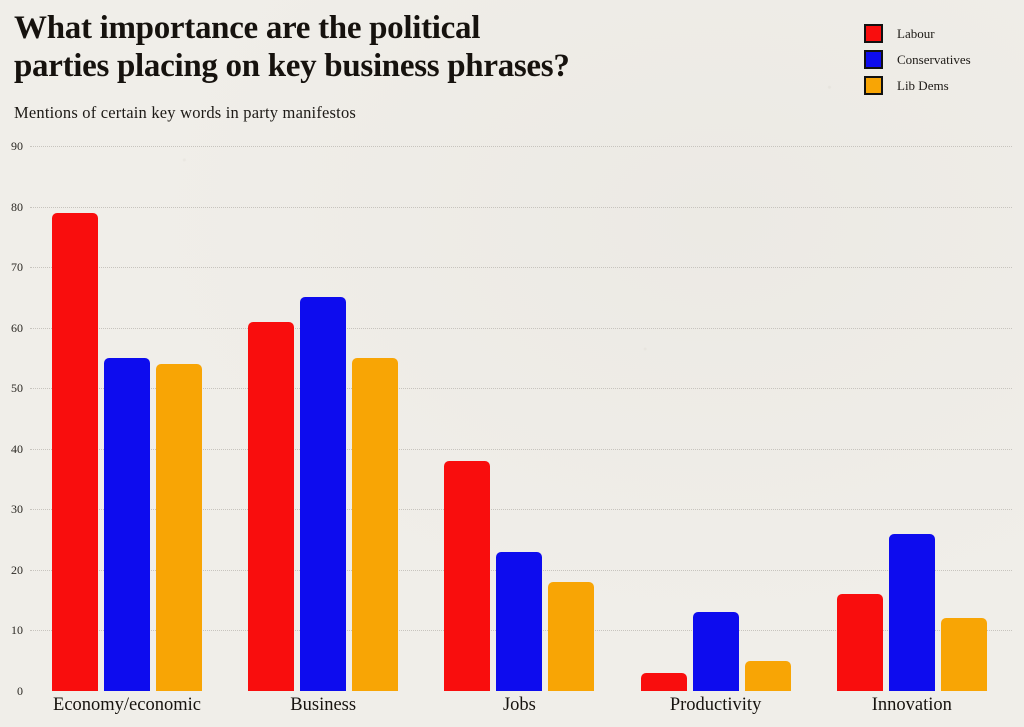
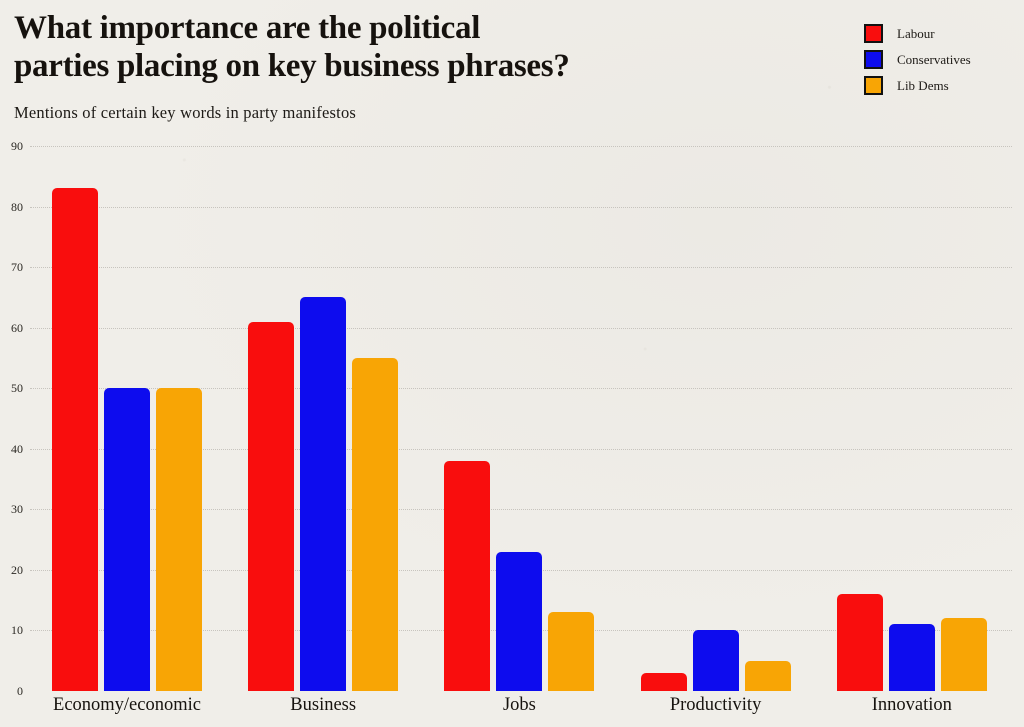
Labour/Economy/economic: 79 -> 83
Conservatives/Economy/economic: 55 -> 50
Lib Dems/Economy/economic: 54 -> 50
Lib Dems/Jobs: 18 -> 13
Conservatives/Productivity: 13 -> 10
Conservatives/Innovation: 26 -> 11
